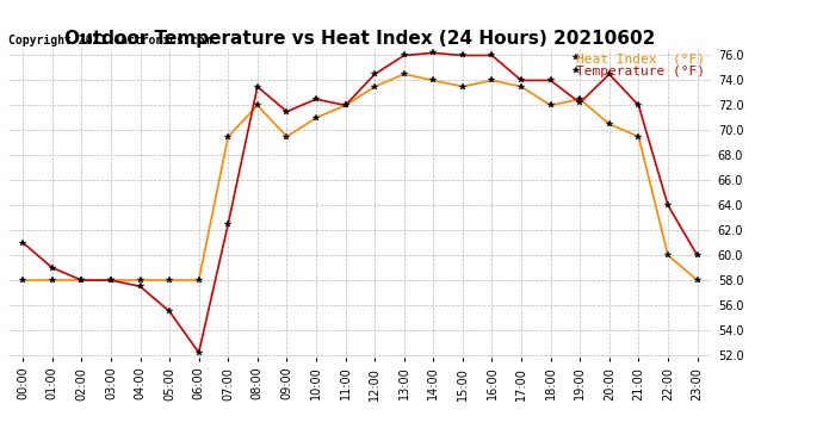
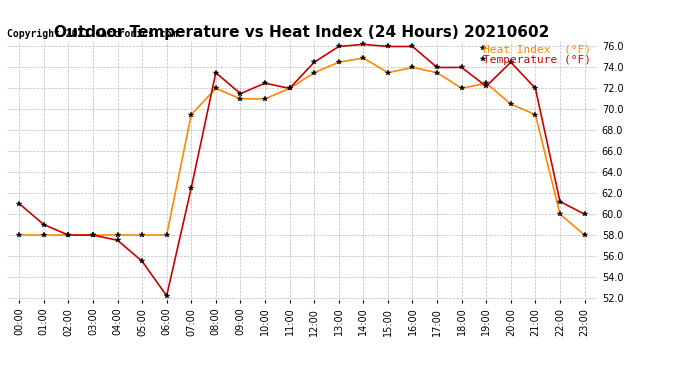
Heat Index (°F)/09:00: 69.5 -> 71.0
Heat Index (°F)/14:00: 74.0 -> 74.9
Temperature (°F)/22:00: 64.0 -> 61.2
